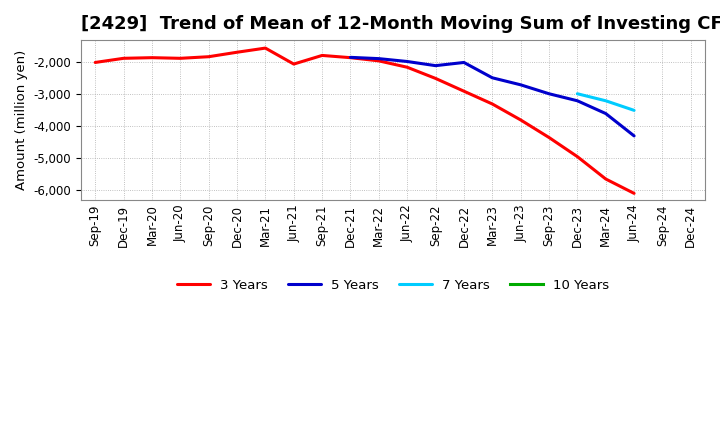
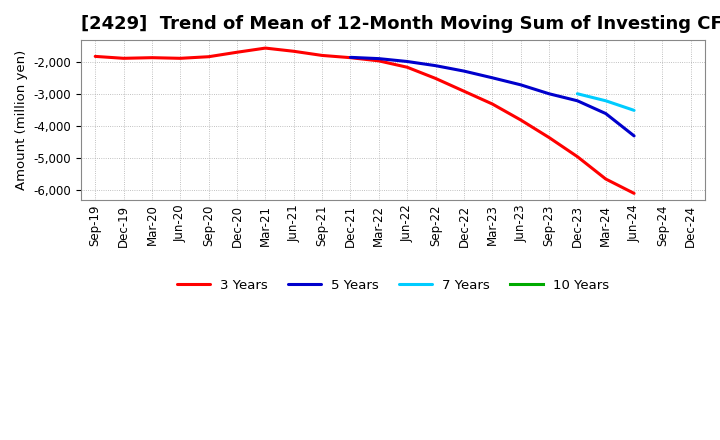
3 Years/Sep-19: -2,000 -> -1,810
3 Years/Jun-21: -2,050 -> -1,650
5 Years/Dec-22: -2,000 -> -2,270
